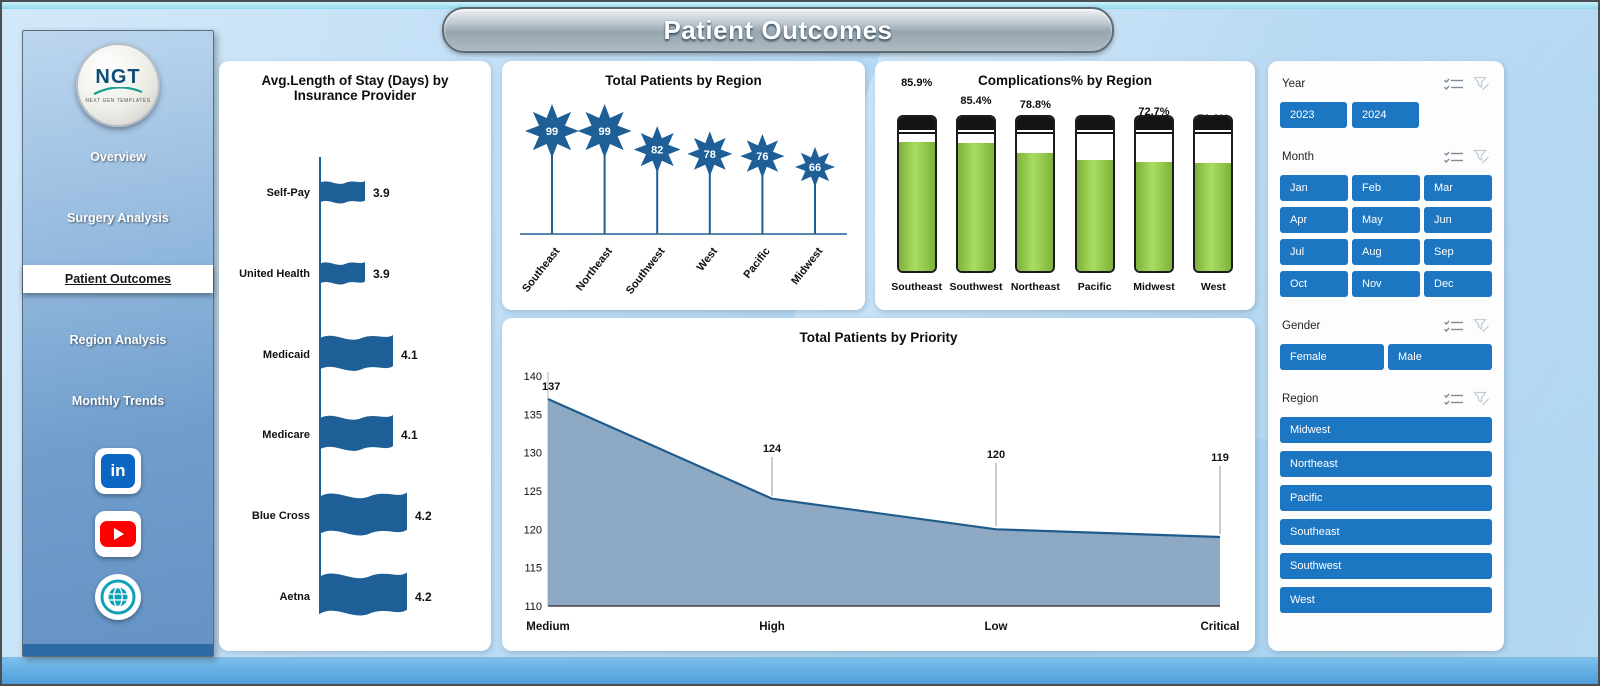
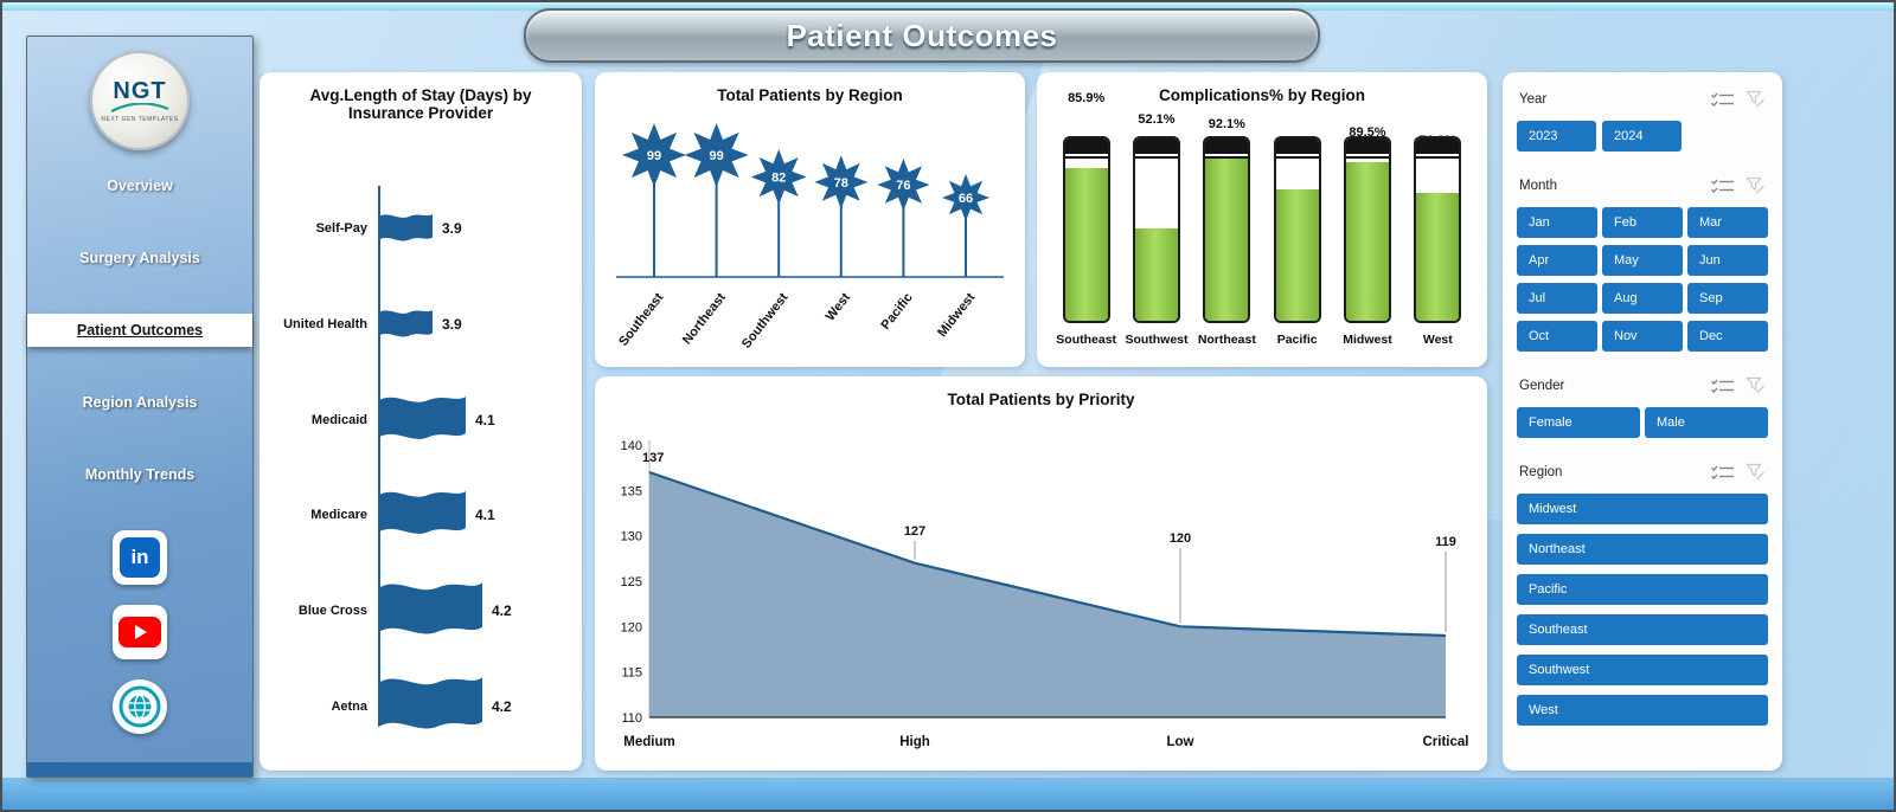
Complications% by Region/Southwest: 85.4% -> 52.1%
Complications% by Region/Northeast: 78.8% -> 92.1%
Complications% by Region/Midwest: 72.7% -> 89.5%
Total Patients by Priority/High: 124 -> 127
